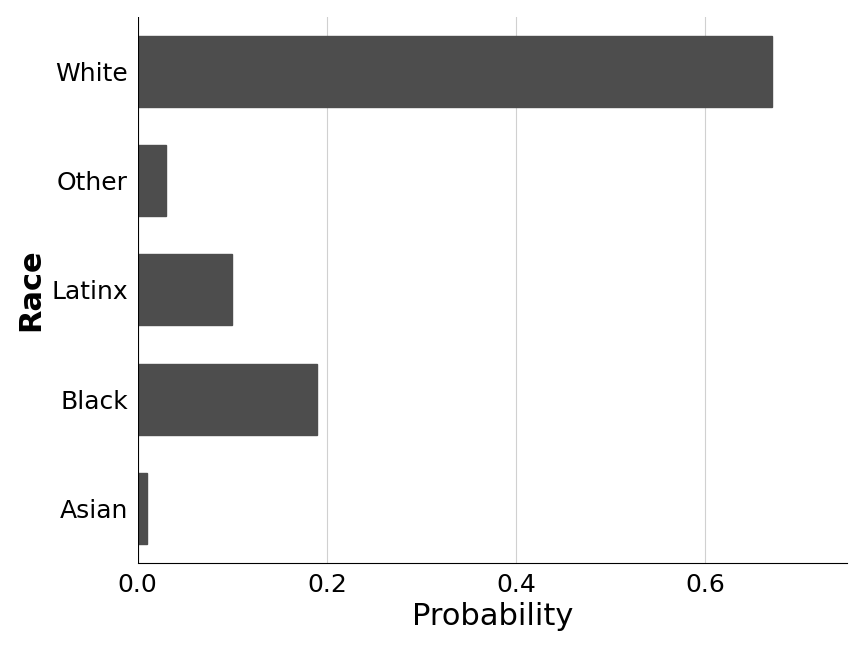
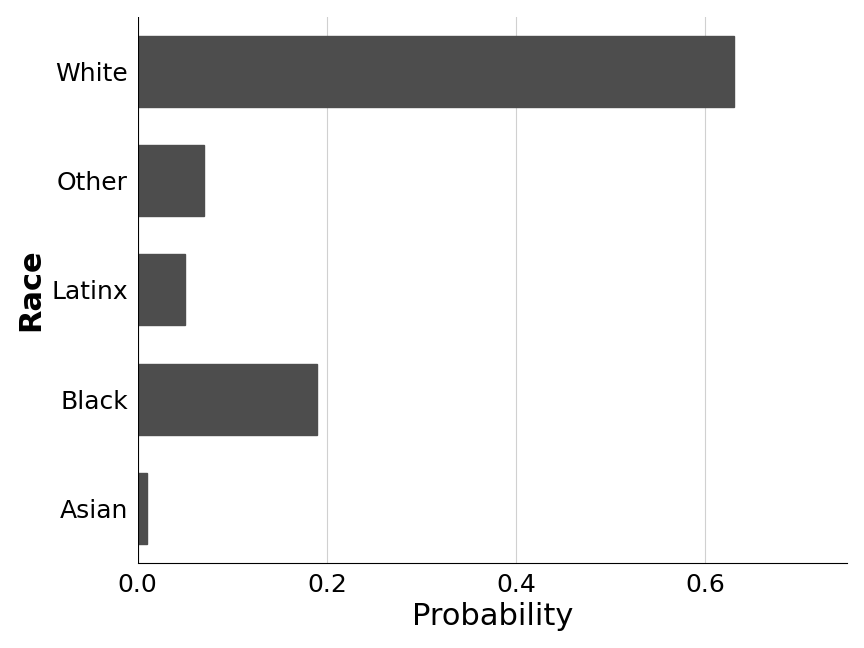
White: 0.67 -> 0.63
Other: 0.03 -> 0.07
Latinx: 0.10 -> 0.05
